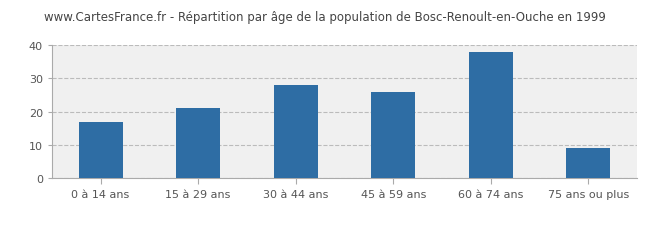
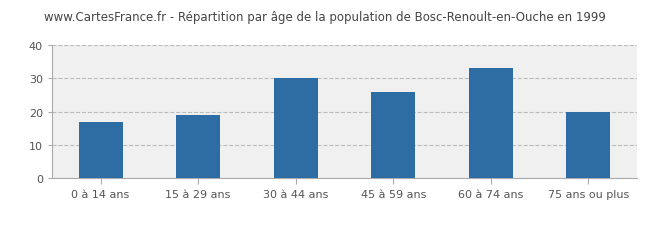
15 à 29 ans: 21 -> 19
30 à 44 ans: 28 -> 30
60 à 74 ans: 38 -> 33
75 ans ou plus: 9 -> 20
